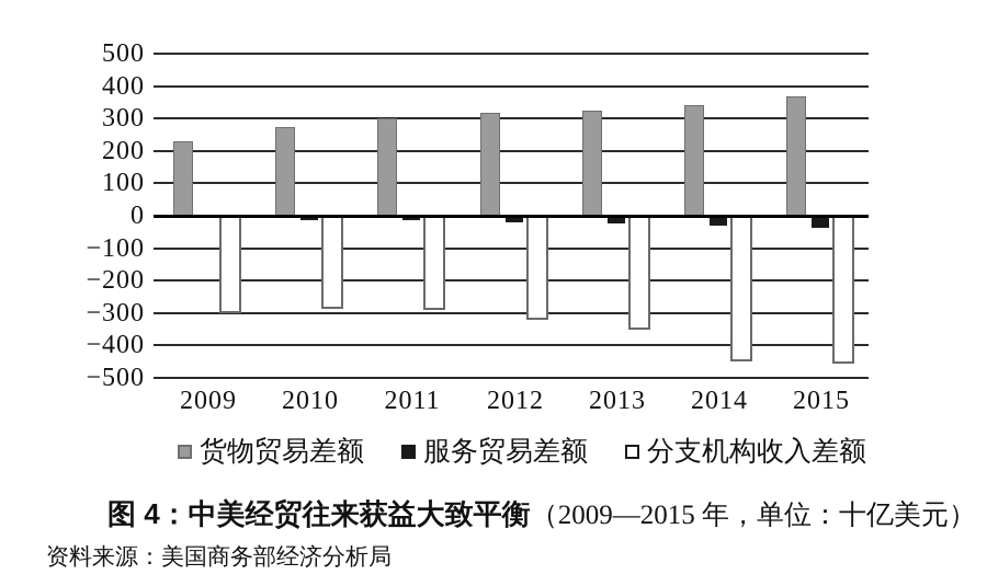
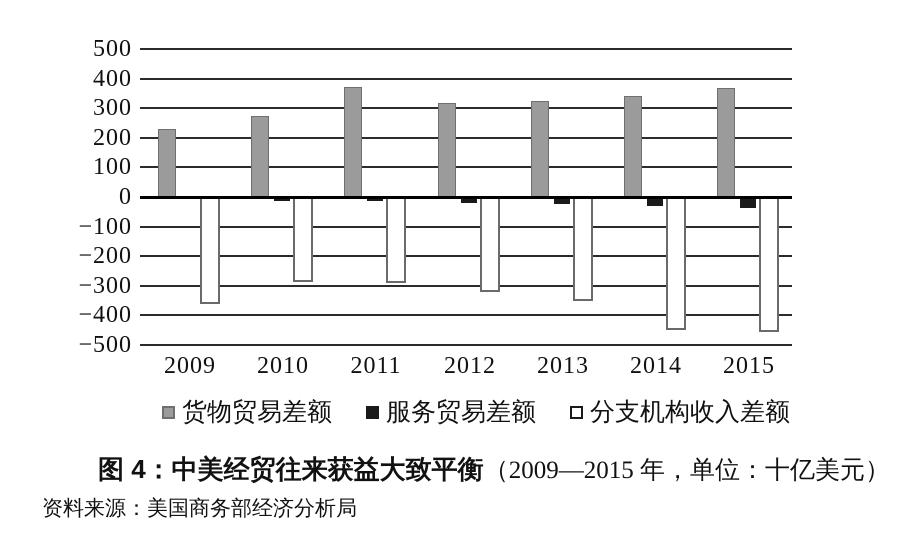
分支机构收入差额/2009: -300 -> -360
货物贸易差额/2011: 300 -> 370
